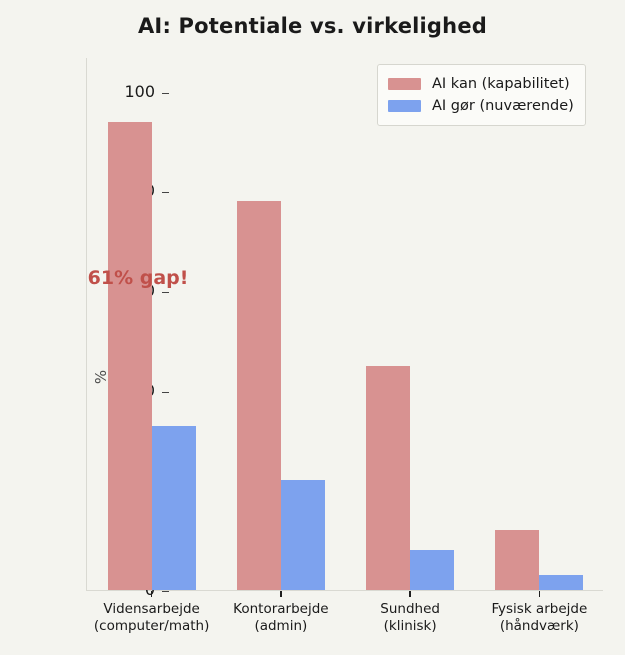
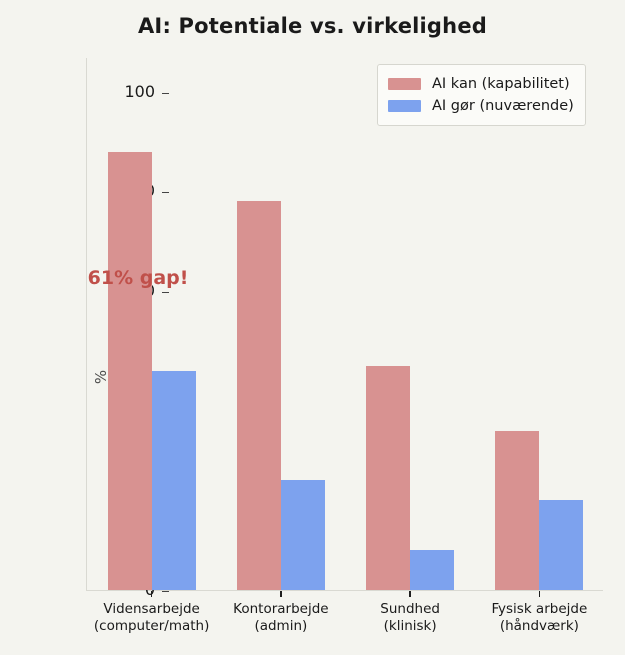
AI kan (kapabilitet)/Vidensarbejde (computer/math): 94 -> 88
AI gør (nuværende)/Vidensarbejde (computer/math): 33 -> 44
AI kan (kapabilitet)/Fysisk arbejde (håndværk): 12 -> 32
AI gør (nuværende)/Fysisk arbejde (håndværk): 3 -> 18
